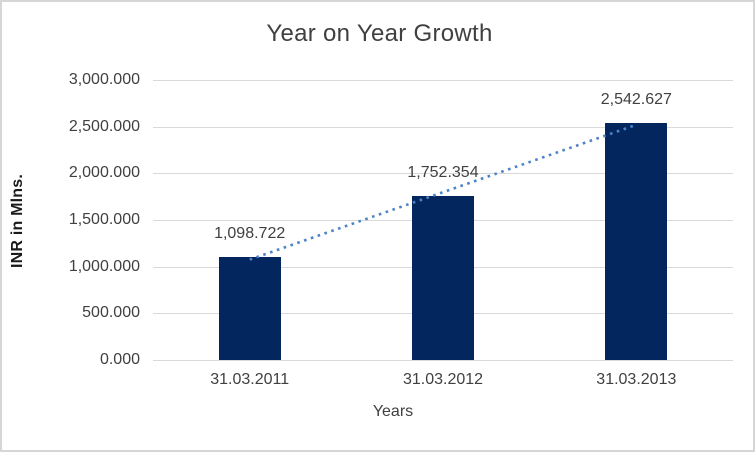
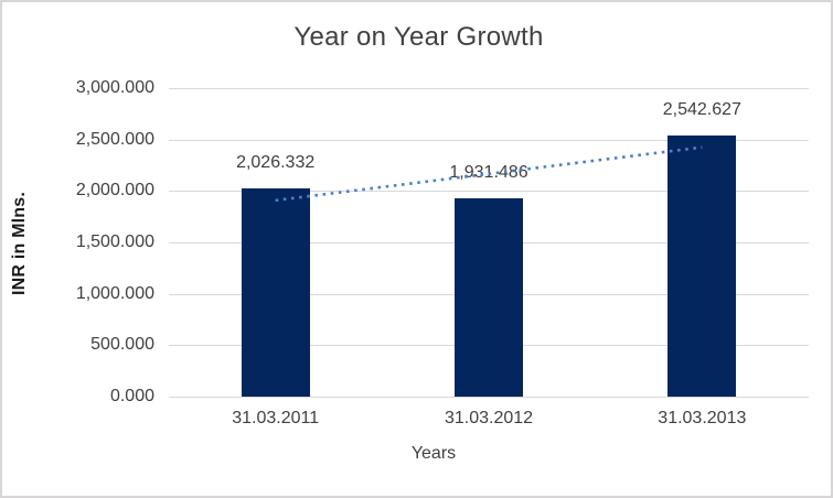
31.03.2011: 1,098.722 -> 2,026.332
31.03.2012: 1,752.354 -> 1,931.486
